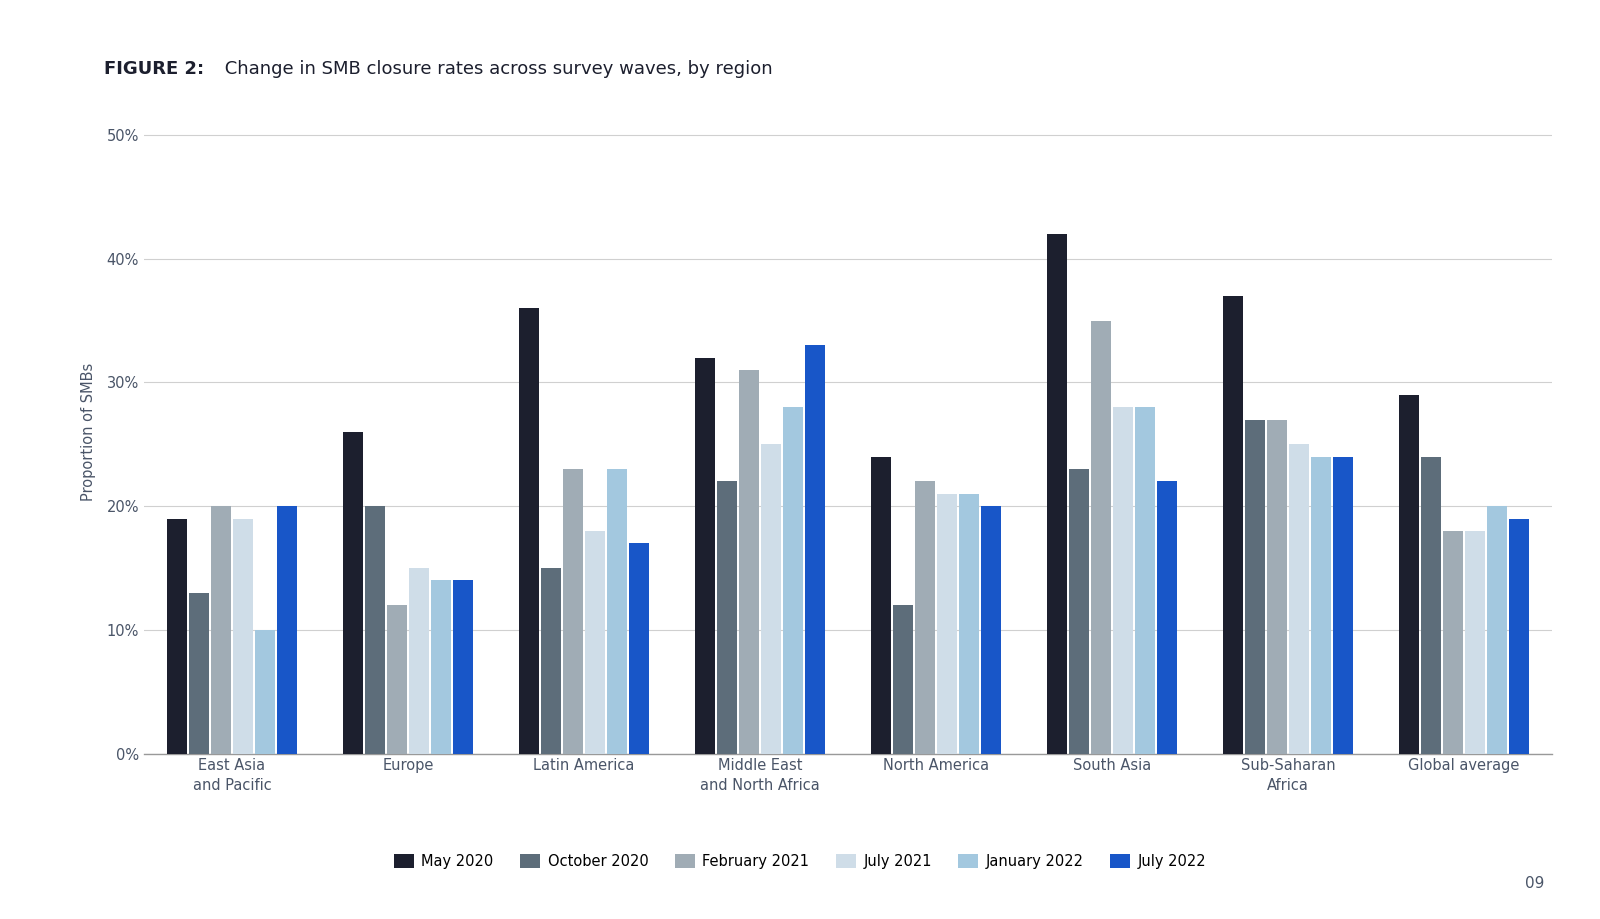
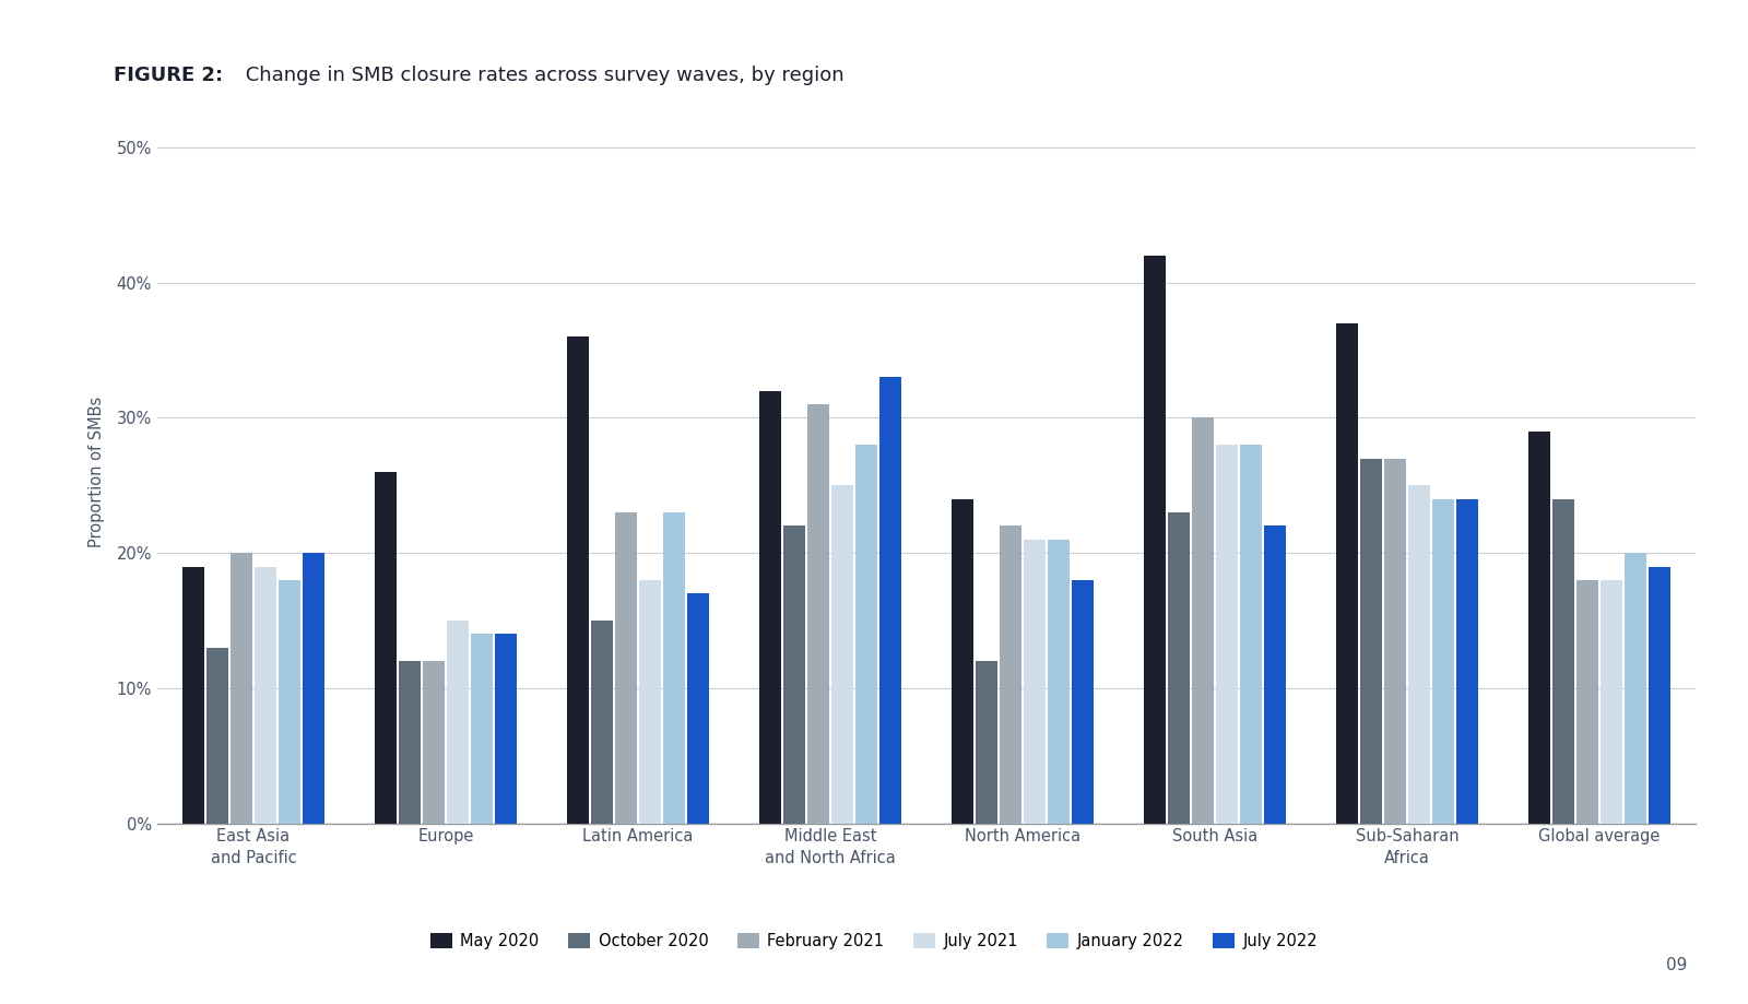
January 2022/East Asia and Pacific: 10% -> 18%
October 2020/Europe: 20% -> 12%
July 2022/North America: 20% -> 18%
February 2021/South Asia: 35% -> 30%
